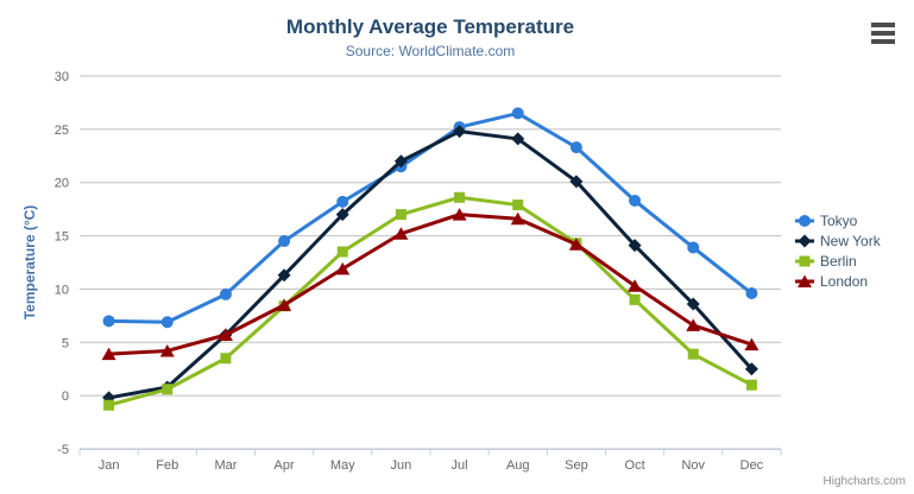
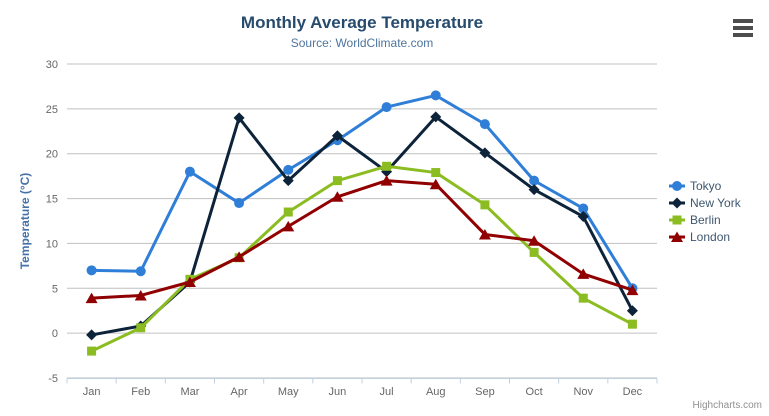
Berlin/Jan: -1 -> -2
Tokyo/Mar: 10 -> 18
Berlin/Mar: 4 -> 6
New York/Apr: 11 -> 24
New York/Jul: 25 -> 18
London/Sep: 14 -> 11
Tokyo/Oct: 18 -> 17
New York/Oct: 14 -> 16
New York/Nov: 9 -> 13
Tokyo/Dec: 10 -> 5
